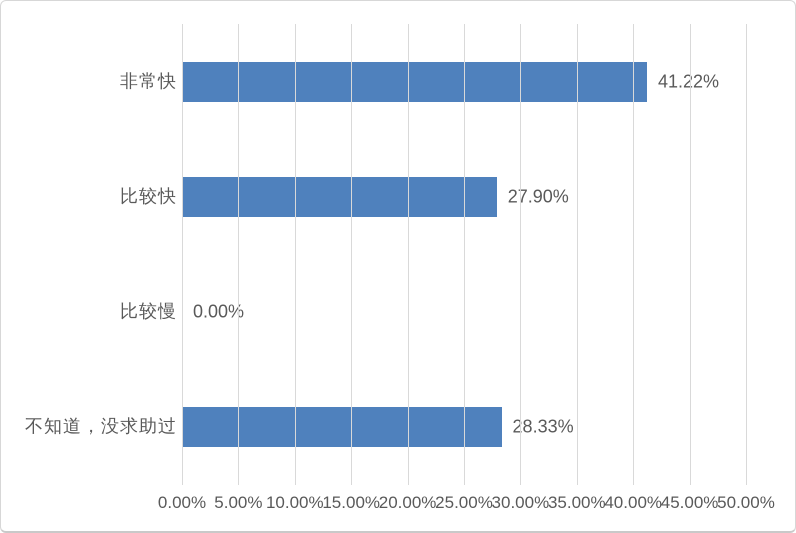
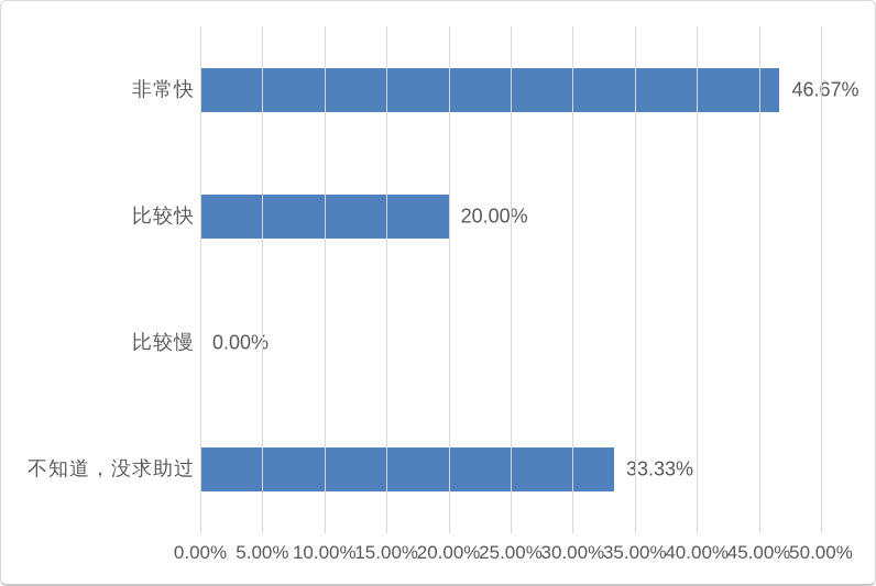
非常快: 41.22% -> 46.67%
比较快: 27.90% -> 20.00%
不知道，没求助过: 28.33% -> 33.33%
